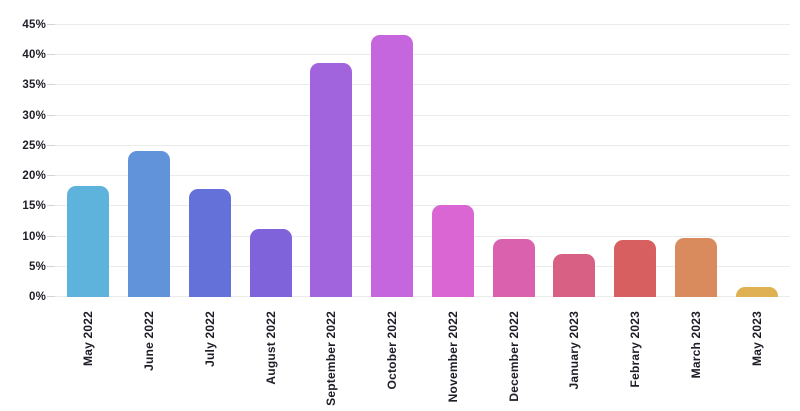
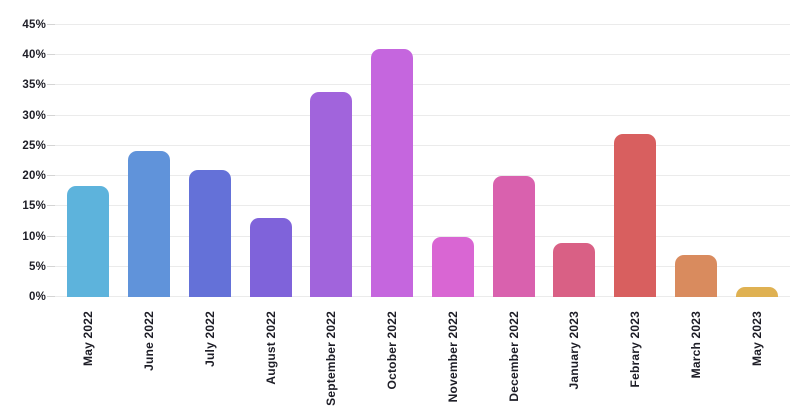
July 2022: 18% -> 21%
August 2022: 11% -> 13%
September 2022: 39% -> 34%
October 2022: 43% -> 41%
November 2022: 15% -> 10%
December 2022: 10% -> 20%
January 2023: 7% -> 9%
Febrary 2023: 10% -> 27%
March 2023: 10% -> 7%
